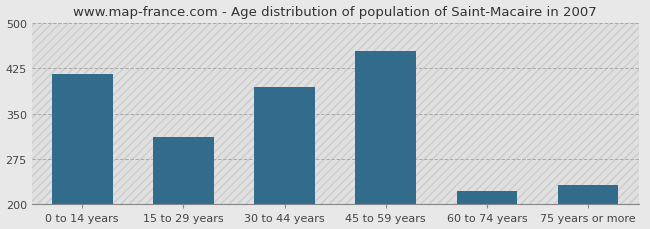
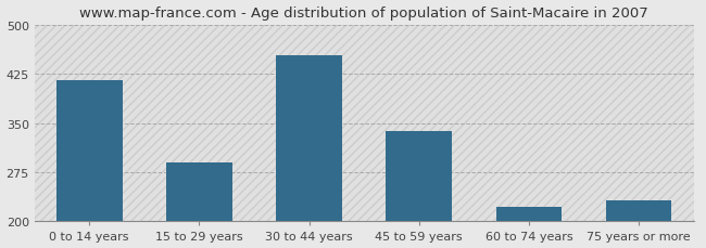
15 to 29 years: 312 -> 290
30 to 44 years: 394 -> 453
45 to 59 years: 454 -> 338
